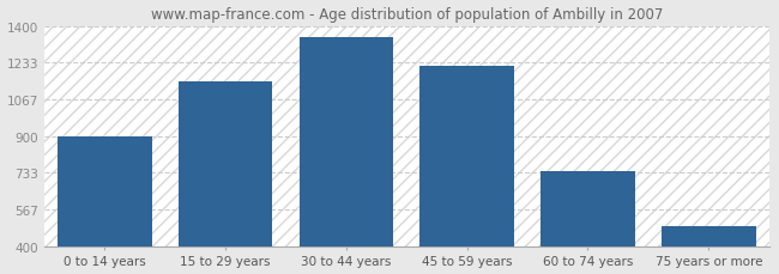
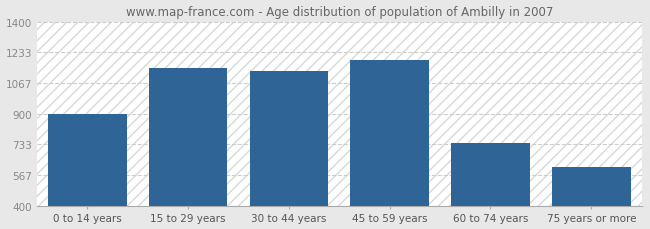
30 to 44 years: 1350 -> 1130
45 to 59 years: 1220 -> 1190
75 years or more: 490 -> 610
